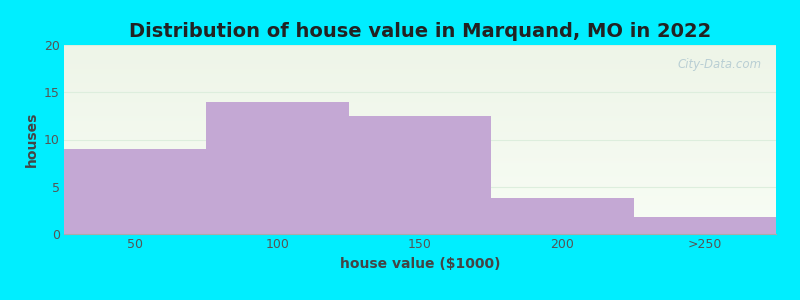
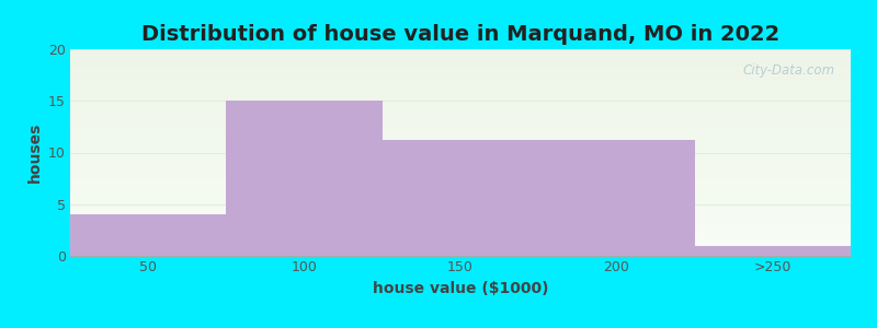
50: 9.0 -> 4.0
100: 14.0 -> 15.0
150: 12.5 -> 11.2
200: 3.8 -> 11.2
>250: 1.8 -> 1.0
